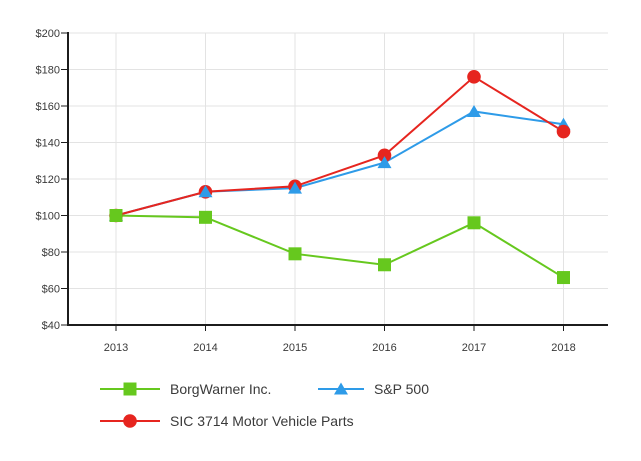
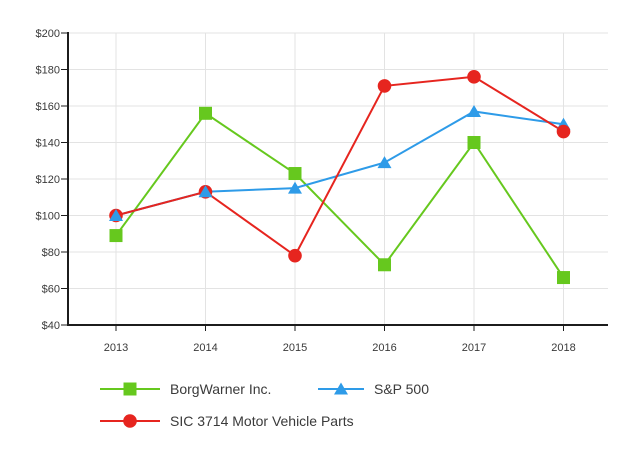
BorgWarner Inc./2013: $100 -> $89
BorgWarner Inc./2014: $99 -> $156
BorgWarner Inc./2015: $79 -> $123
SIC 3714 Motor Vehicle Parts/2015: $116 -> $78
SIC 3714 Motor Vehicle Parts/2016: $133 -> $171
BorgWarner Inc./2017: $96 -> $140
